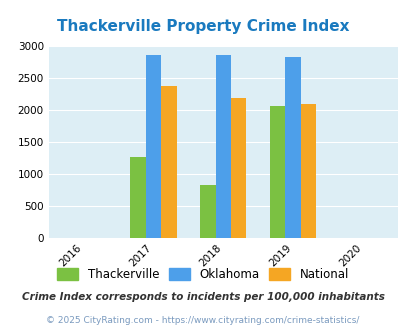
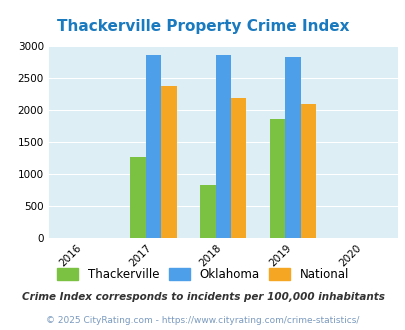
Thackerville/2019: 2060 -> 1860
